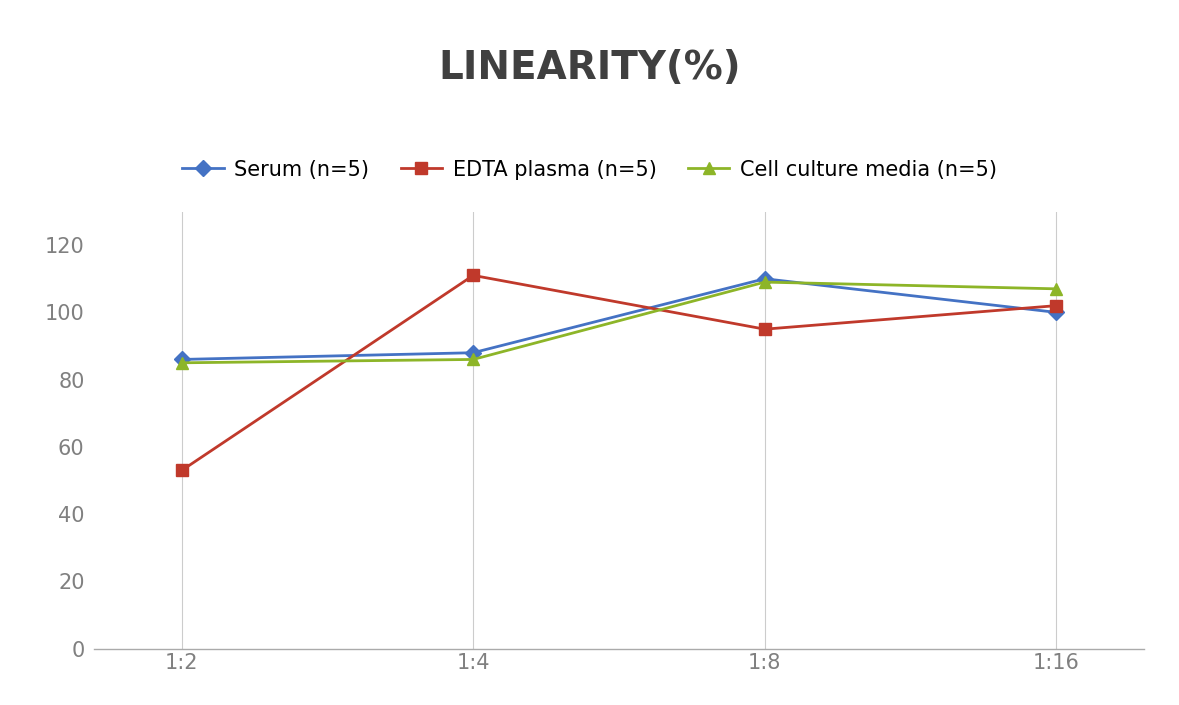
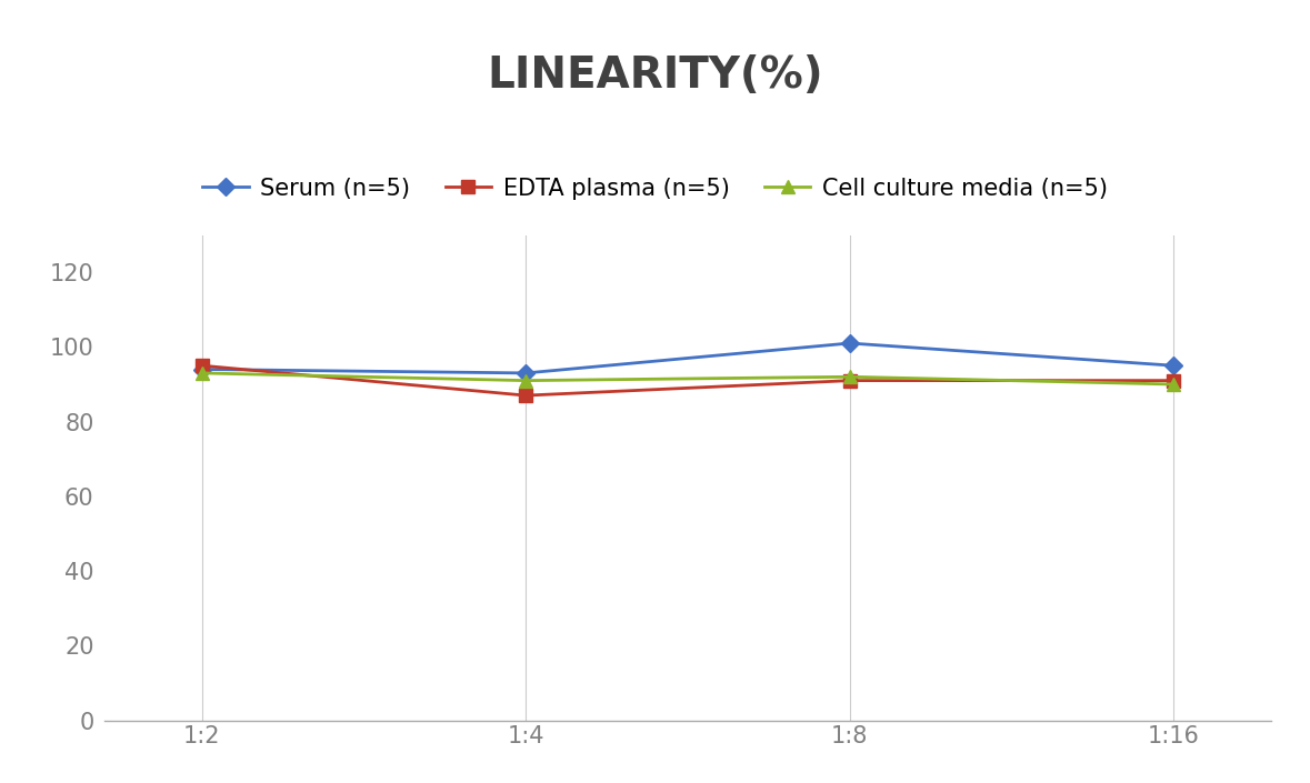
Serum (n=5)/1:2: 86 -> 94
EDTA plasma (n=5)/1:2: 53 -> 95
Cell culture media (n=5)/1:2: 85 -> 93
Serum (n=5)/1:4: 88 -> 93
EDTA plasma (n=5)/1:4: 111 -> 87
Cell culture media (n=5)/1:4: 86 -> 91
Serum (n=5)/1:8: 110 -> 101
EDTA plasma (n=5)/1:8: 95 -> 91
Cell culture media (n=5)/1:8: 109 -> 92
Serum (n=5)/1:16: 100 -> 95
EDTA plasma (n=5)/1:16: 102 -> 91
Cell culture media (n=5)/1:16: 107 -> 90
